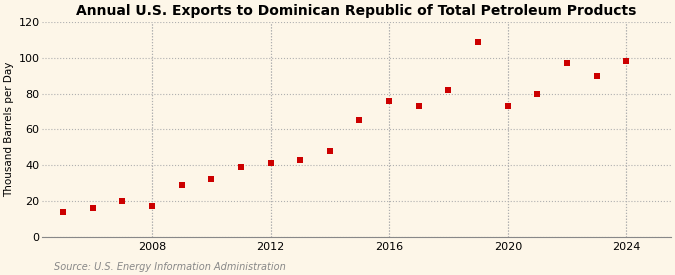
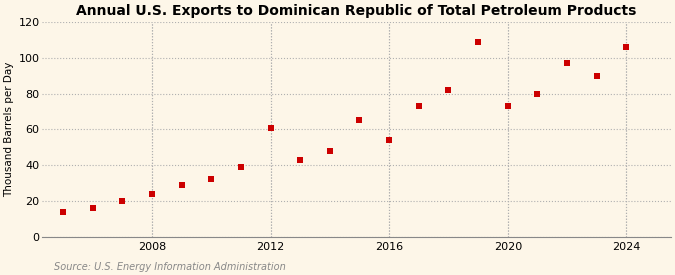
2008: 17 -> 24
2012: 41 -> 61
2016: 76 -> 54
2024: 98 -> 106
